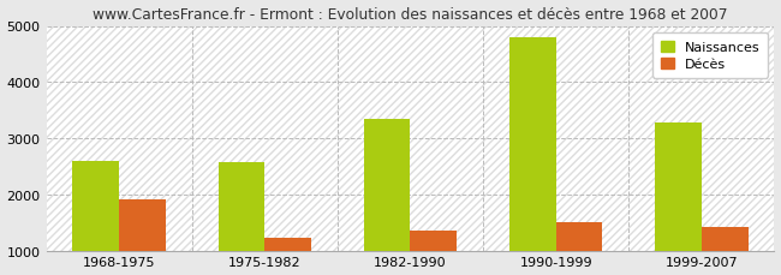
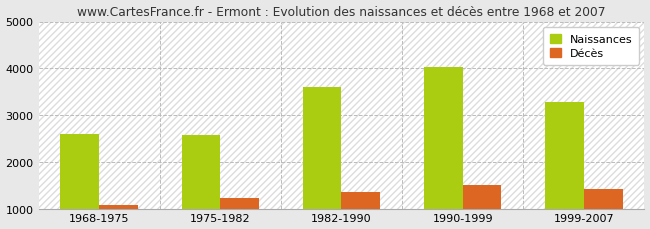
Décès/1968-1975: 1900 -> 1070
Naissances/1982-1990: 3350 -> 3600
Naissances/1990-1999: 4800 -> 4020
